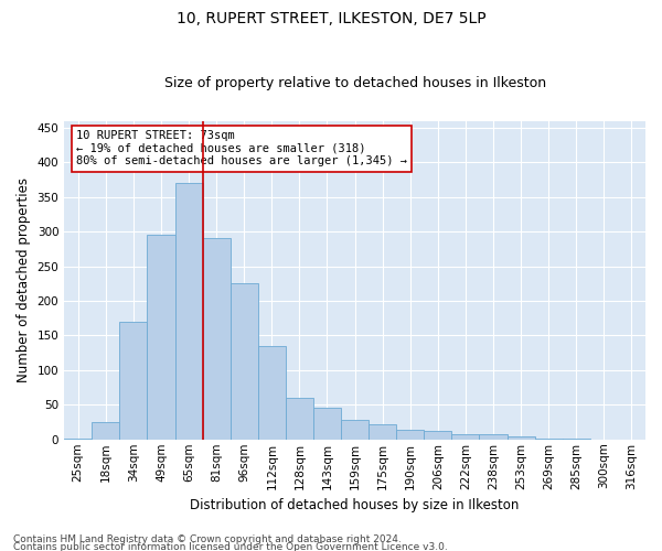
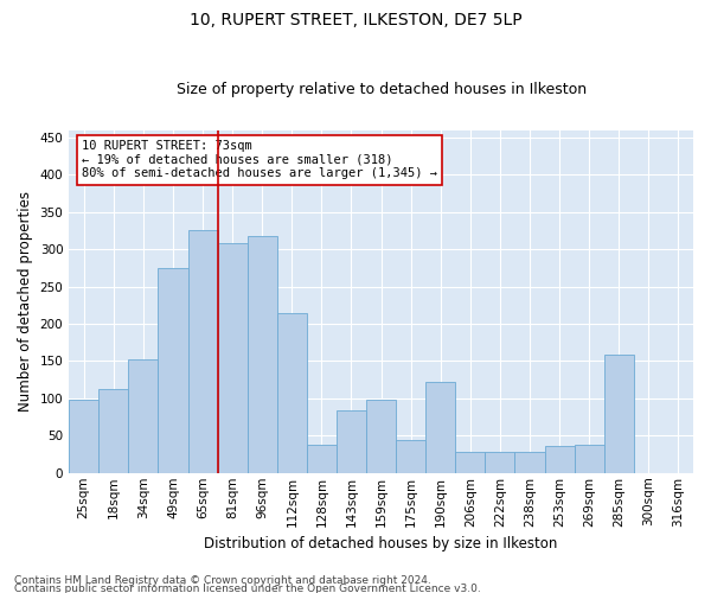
25sqm: 2 -> 98
18sqm: 25 -> 112
34sqm: 170 -> 152
49sqm: 295 -> 274
65sqm: 370 -> 326
81sqm: 290 -> 308
96sqm: 225 -> 318
112sqm: 135 -> 214
128sqm: 60 -> 38
143sqm: 45 -> 84
159sqm: 28 -> 98
175sqm: 22 -> 44
190sqm: 14 -> 122
206sqm: 13 -> 28
222sqm: 8 -> 28
238sqm: 8 -> 28
253sqm: 4 -> 36
269sqm: 2 -> 38
285sqm: 1 -> 158
